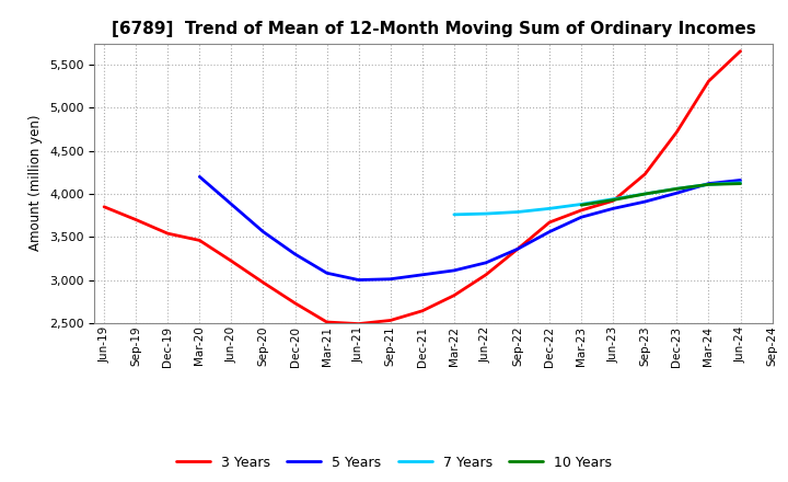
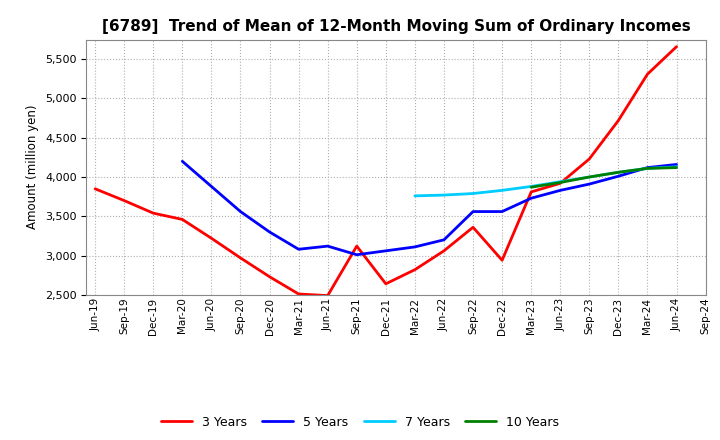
5 Years/Jun-21: 3,000 -> 3,120
3 Years/Sep-21: 2,530 -> 3,120
5 Years/Sep-22: 3,360 -> 3,560
3 Years/Dec-22: 3,670 -> 2,940
